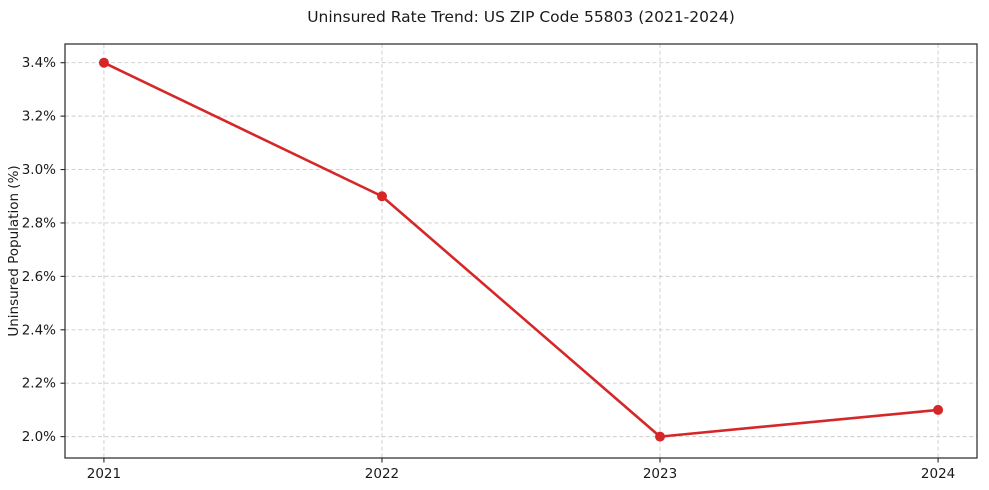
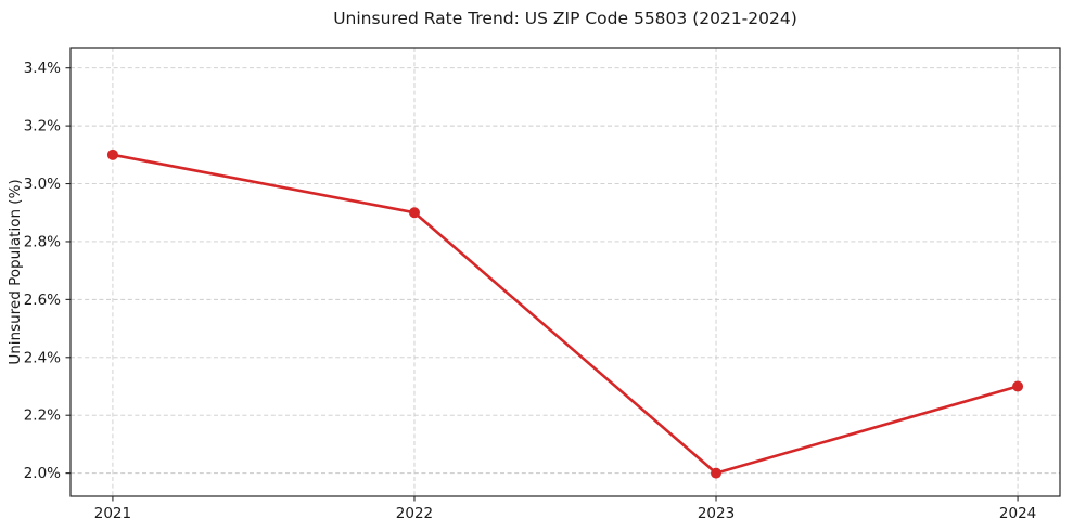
2021: 3.4% -> 3.1%
2024: 2.1% -> 2.3%
